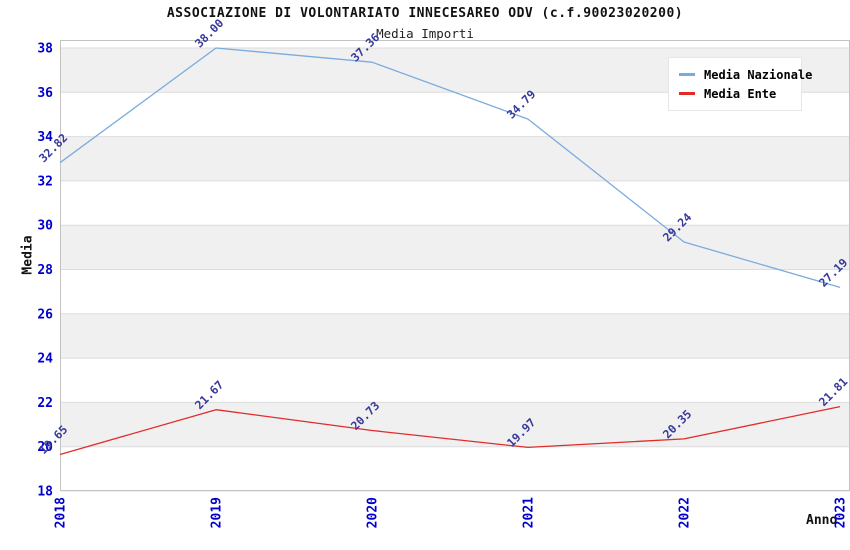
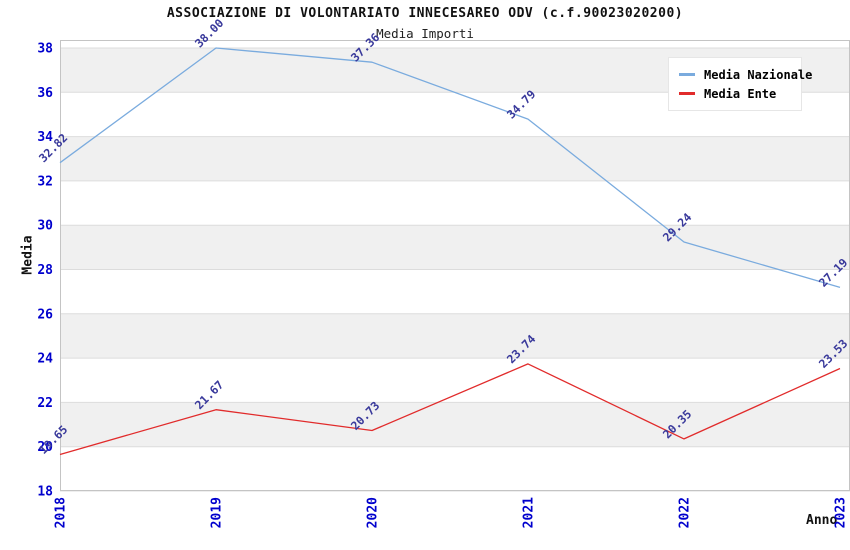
Media Ente/2021: 19.97 -> 23.74
Media Ente/2023: 21.81 -> 23.53
